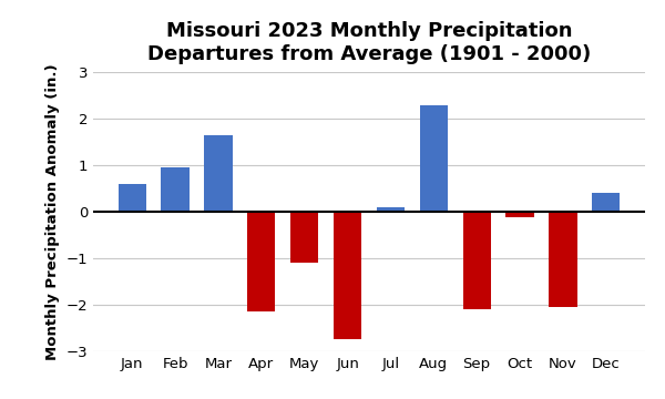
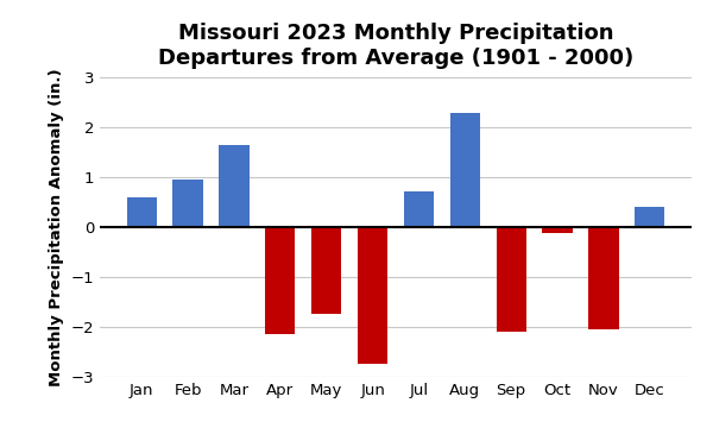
May: -1.10 -> -1.75
Jul: 0.10 -> 0.72
